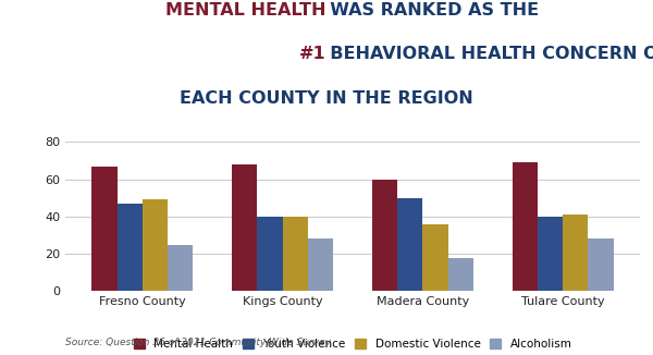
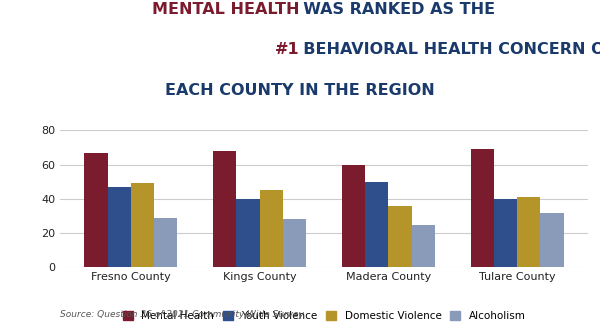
Alcoholism/Fresno County: 25 -> 29
Domestic Violence/Kings County: 40 -> 45
Alcoholism/Madera County: 18 -> 25
Alcoholism/Tulare County: 28 -> 32
